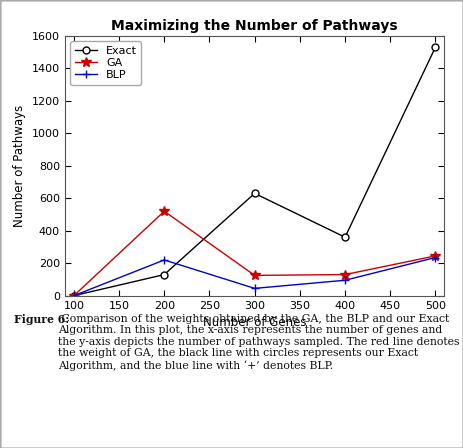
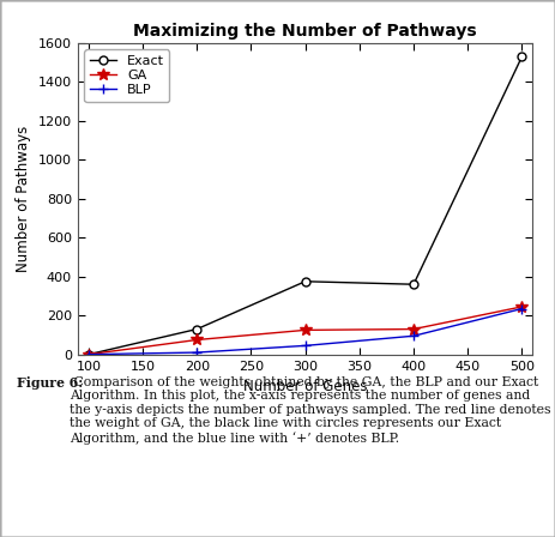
GA/200: 520 -> 80
BLP/200: 220 -> 10
Exact/300: 630 -> 380
